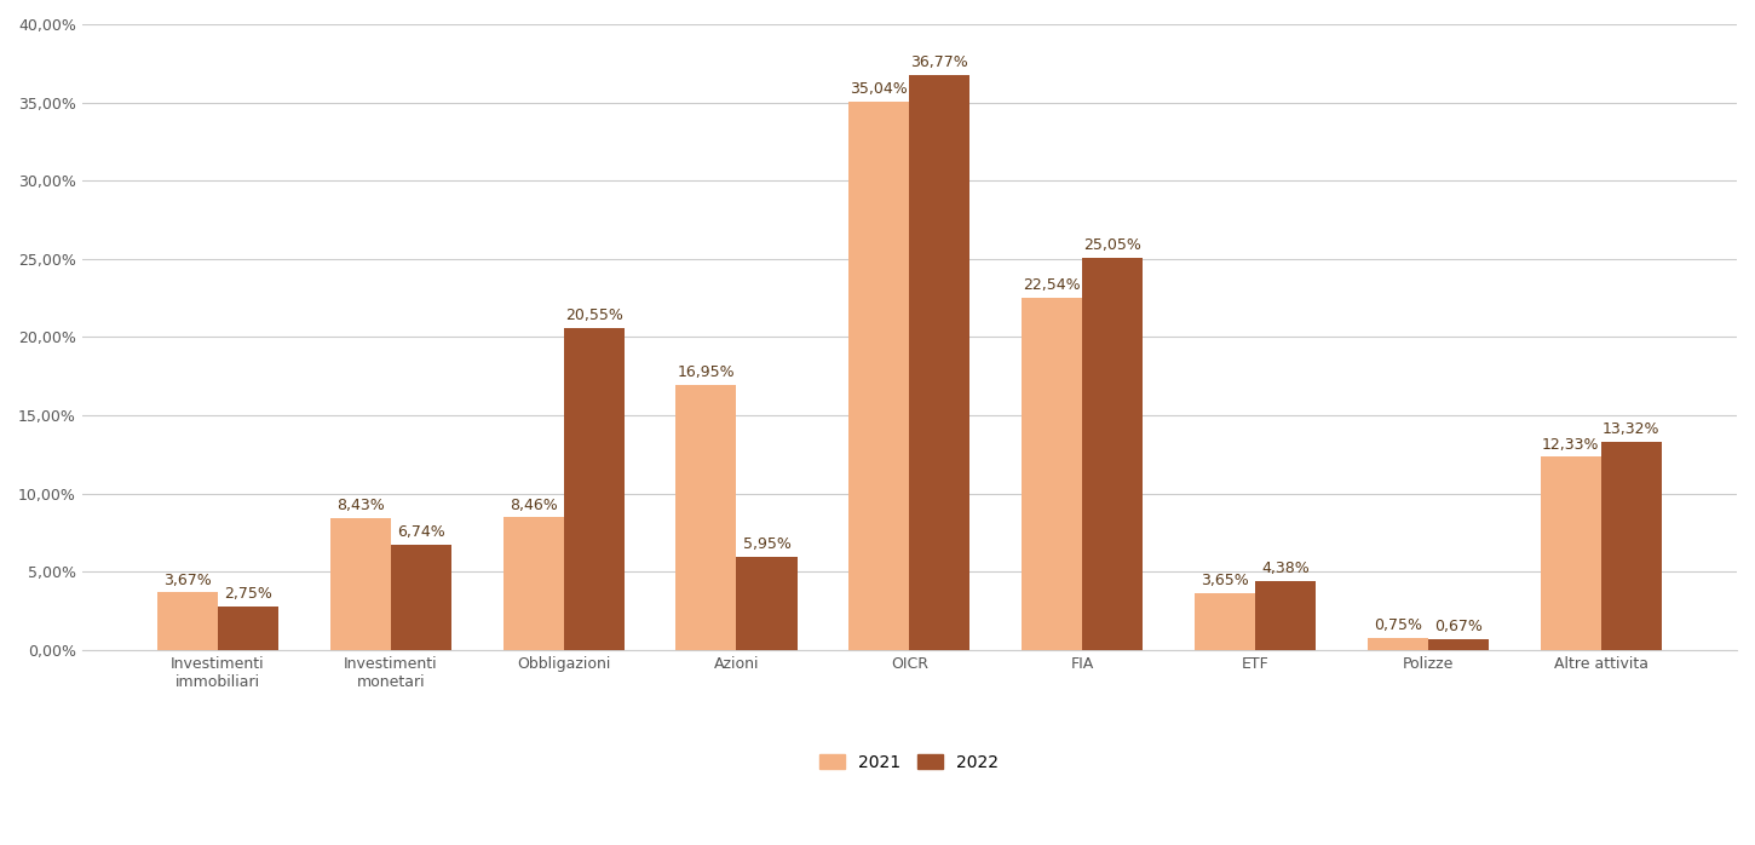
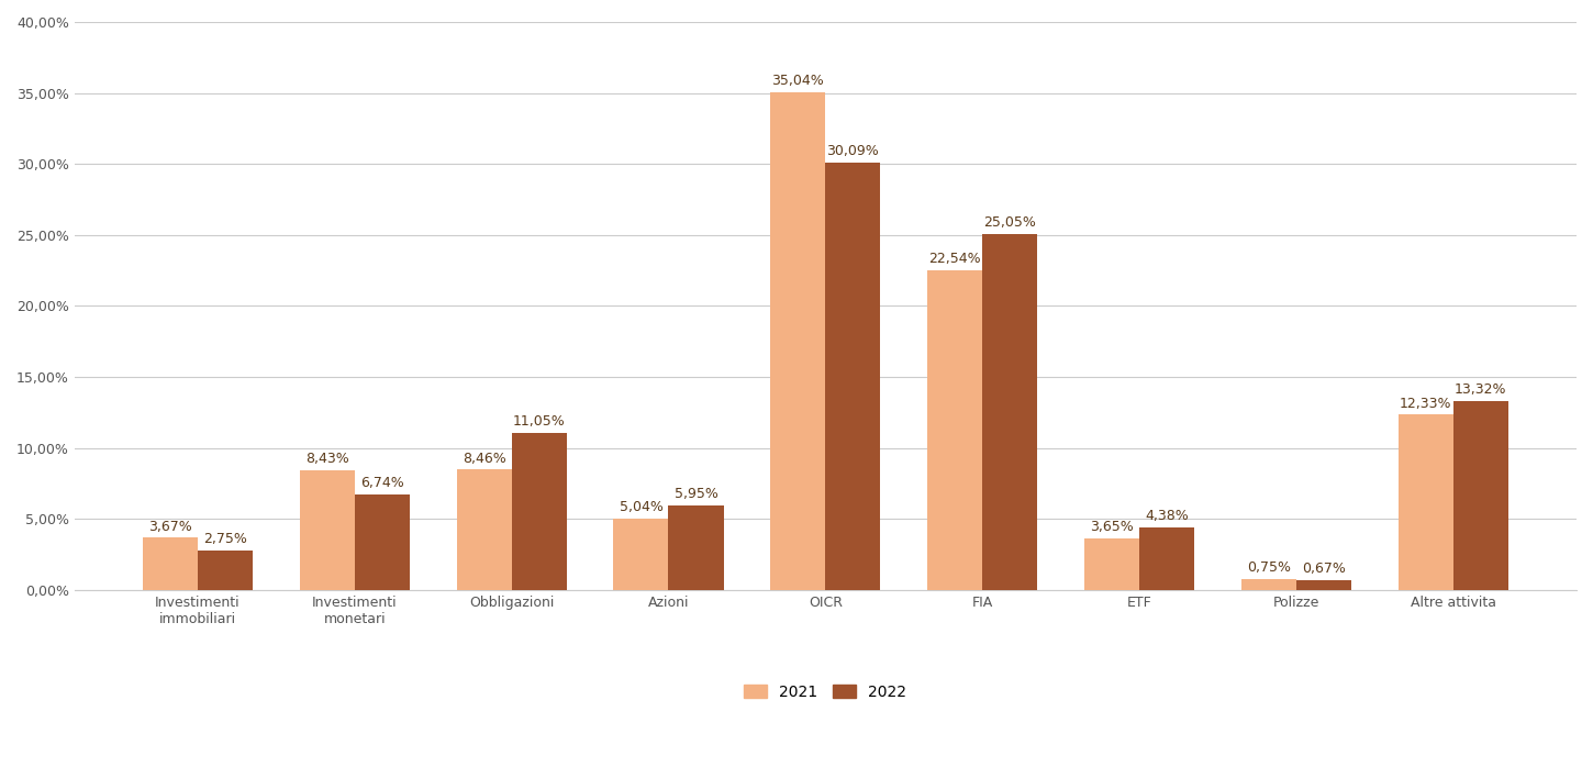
2022/Obbligazioni: 20,55% -> 11,05%
2021/Azioni: 16,95% -> 5,04%
2022/OICR: 36,77% -> 30,09%
